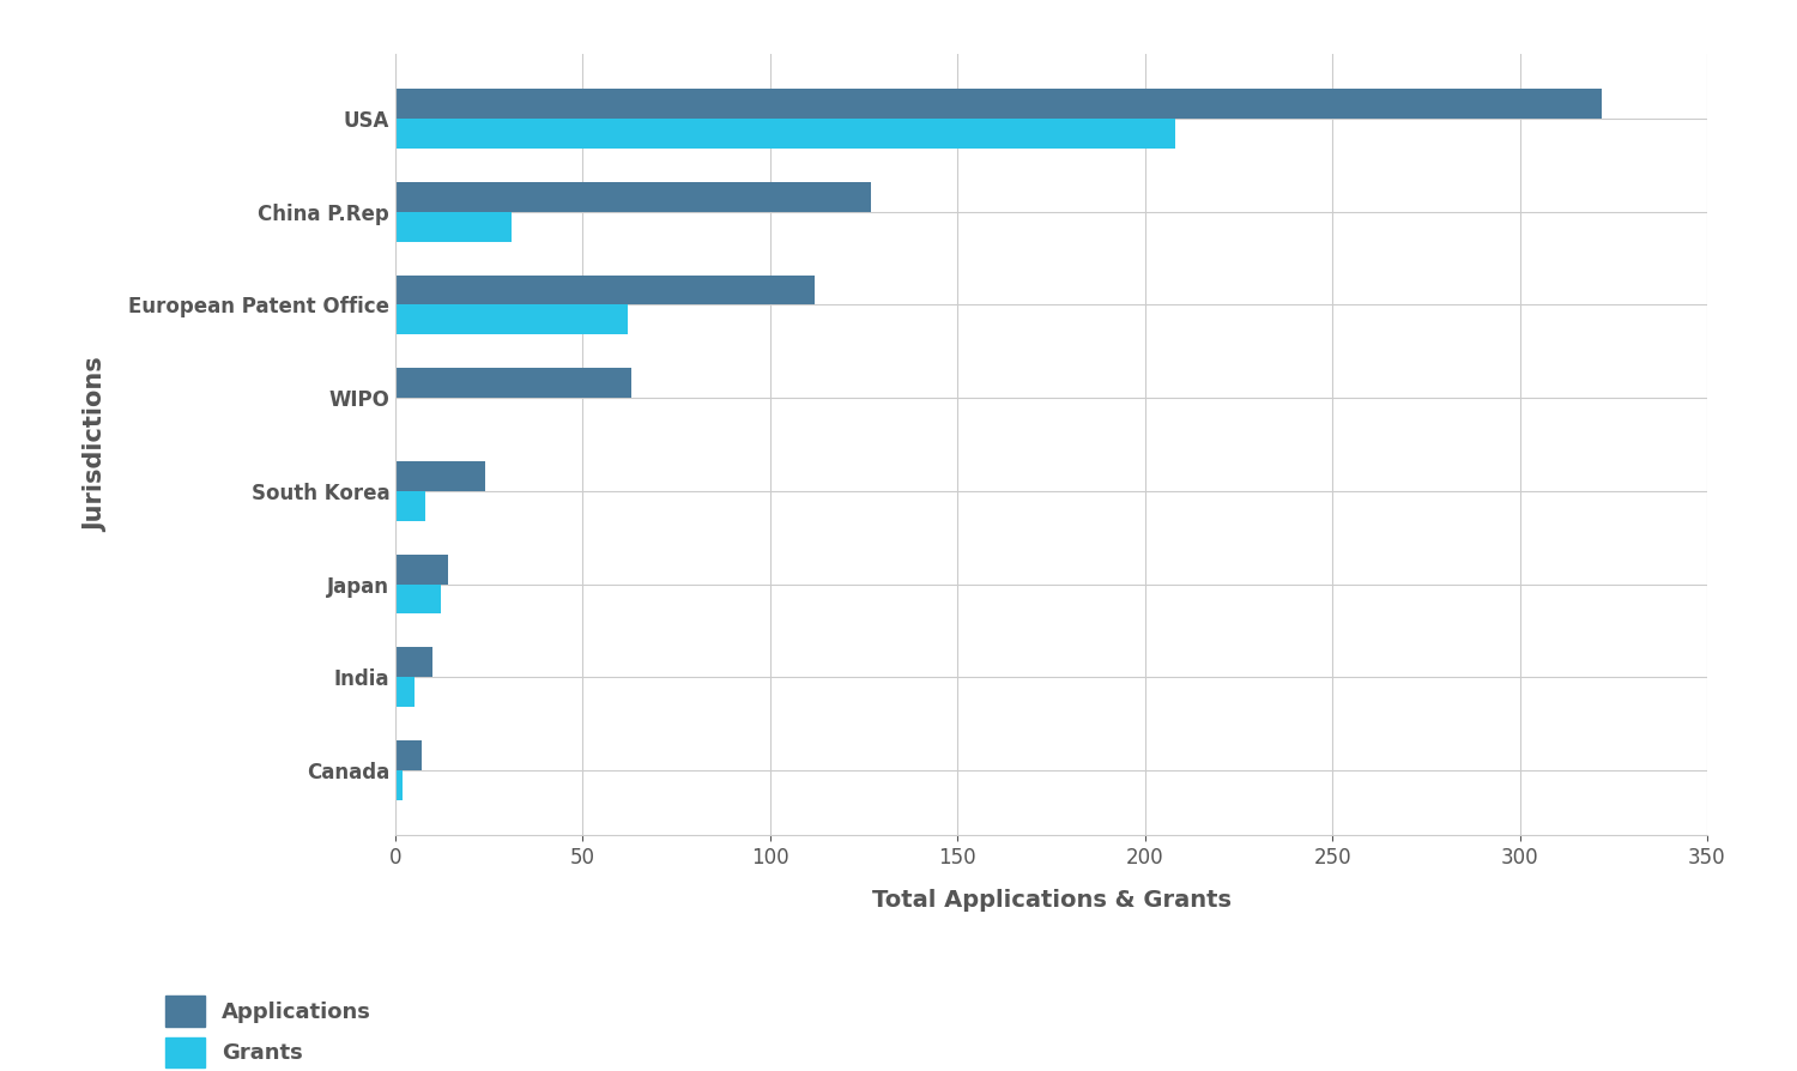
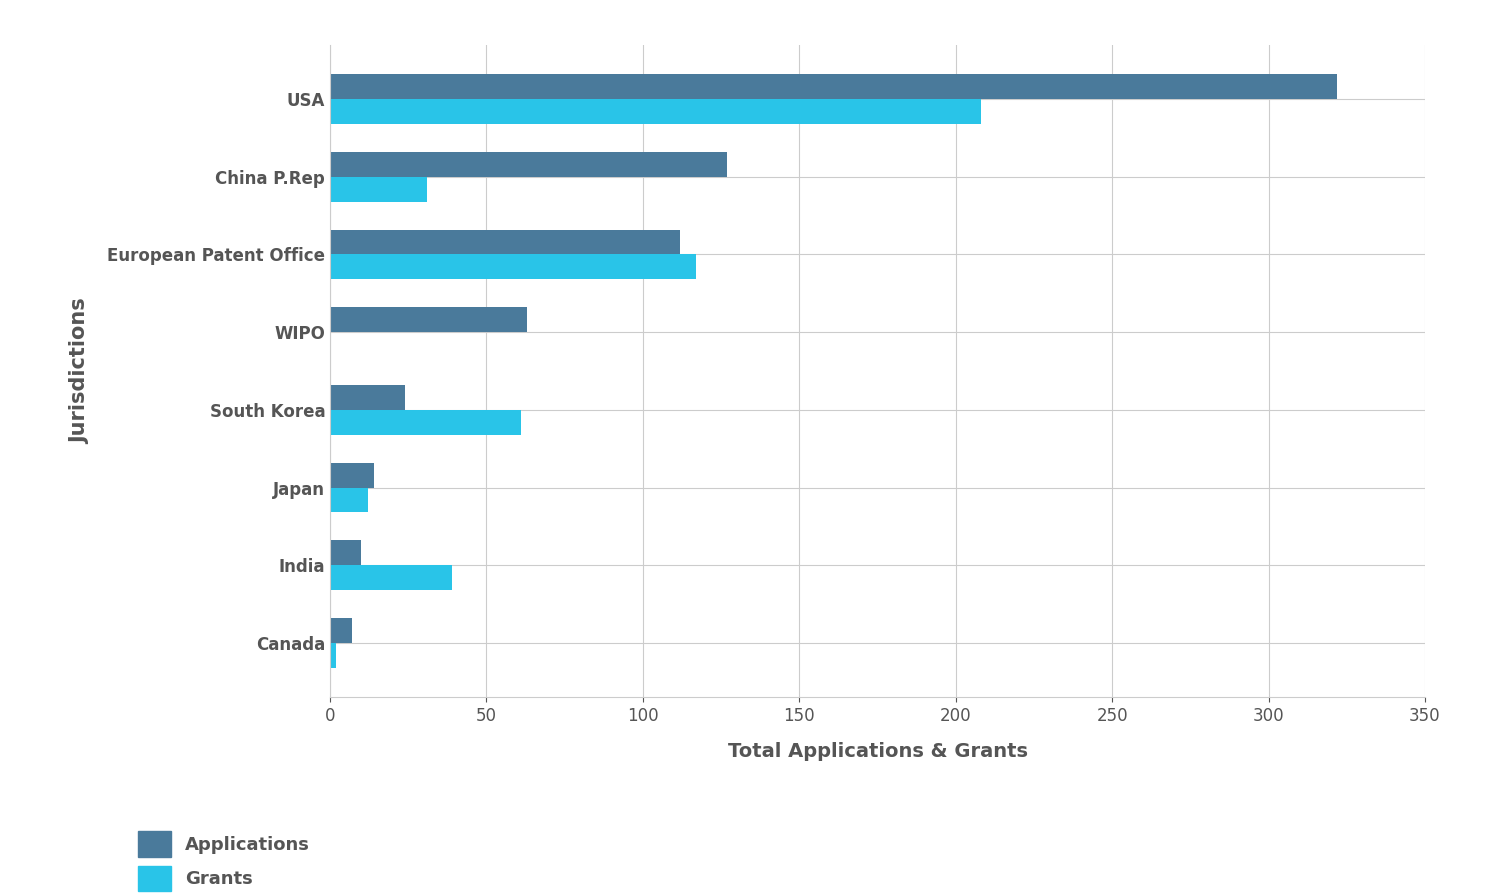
Grants/European Patent Office: 62 -> 117
Grants/South Korea: 8 -> 61
Grants/India: 5 -> 39
